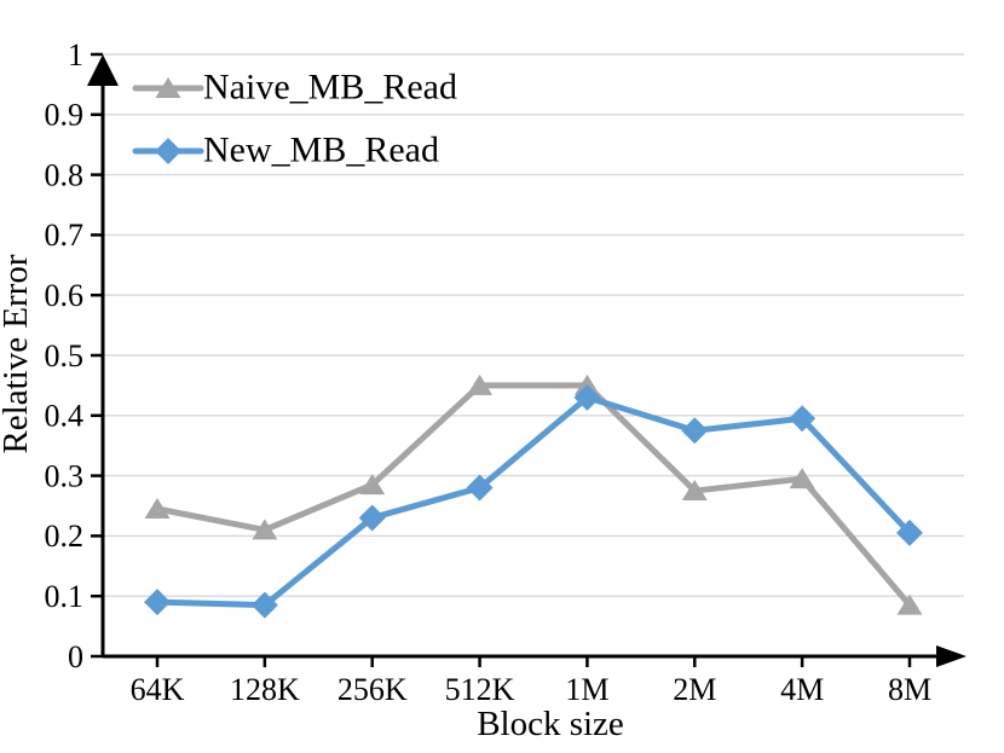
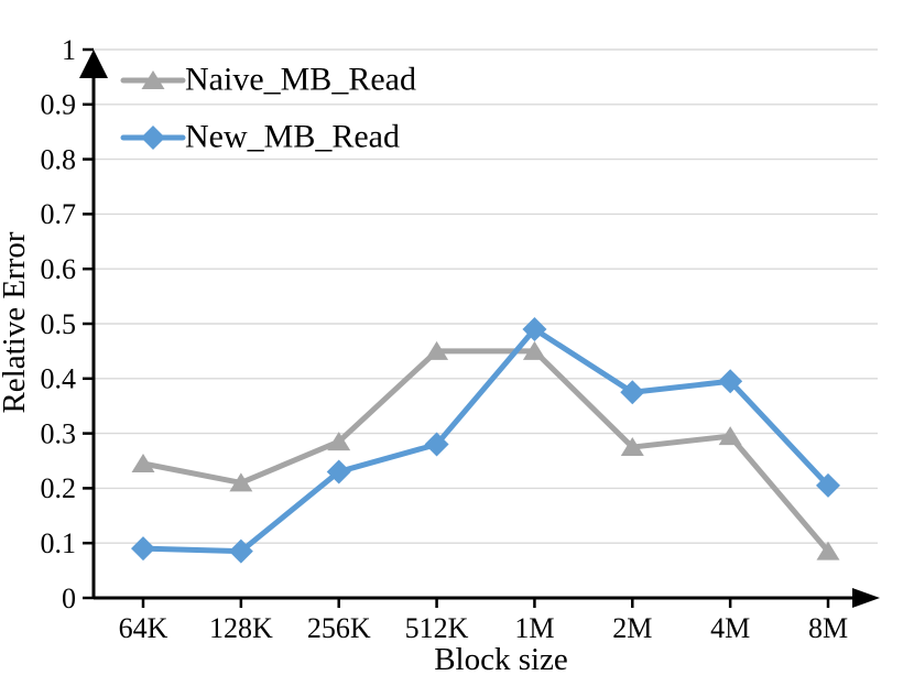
New_MB_Read/1M: 0.43 -> 0.49
